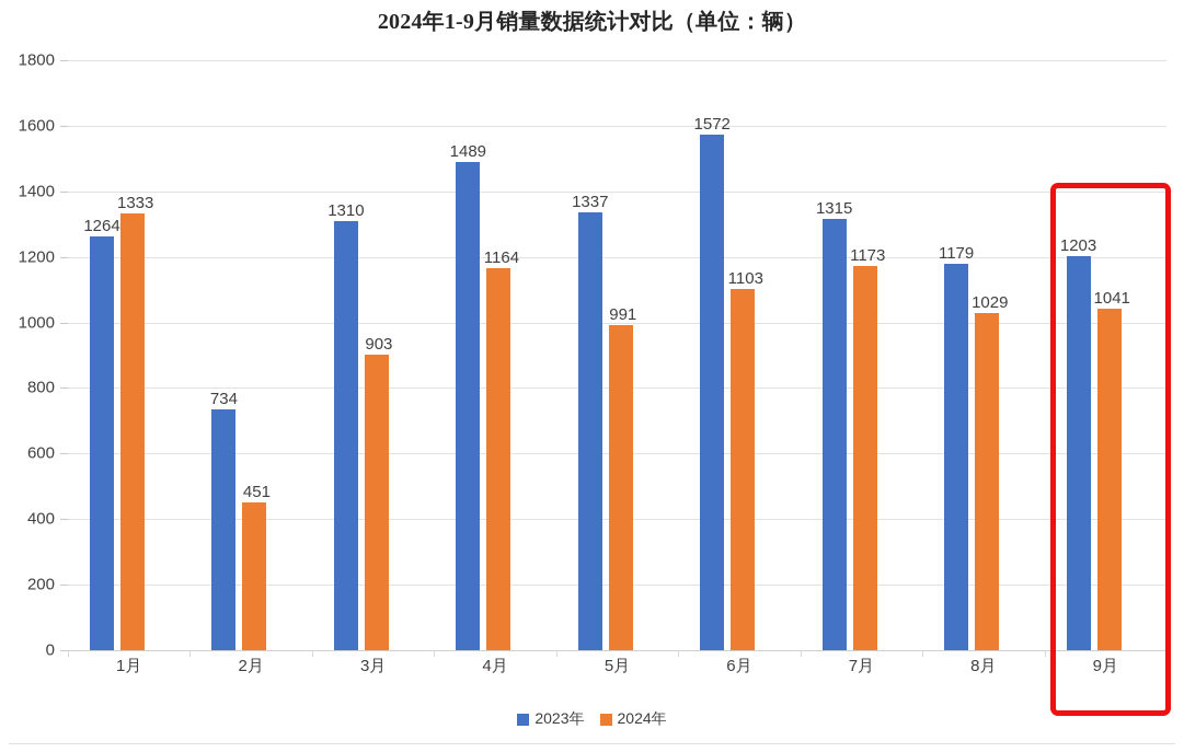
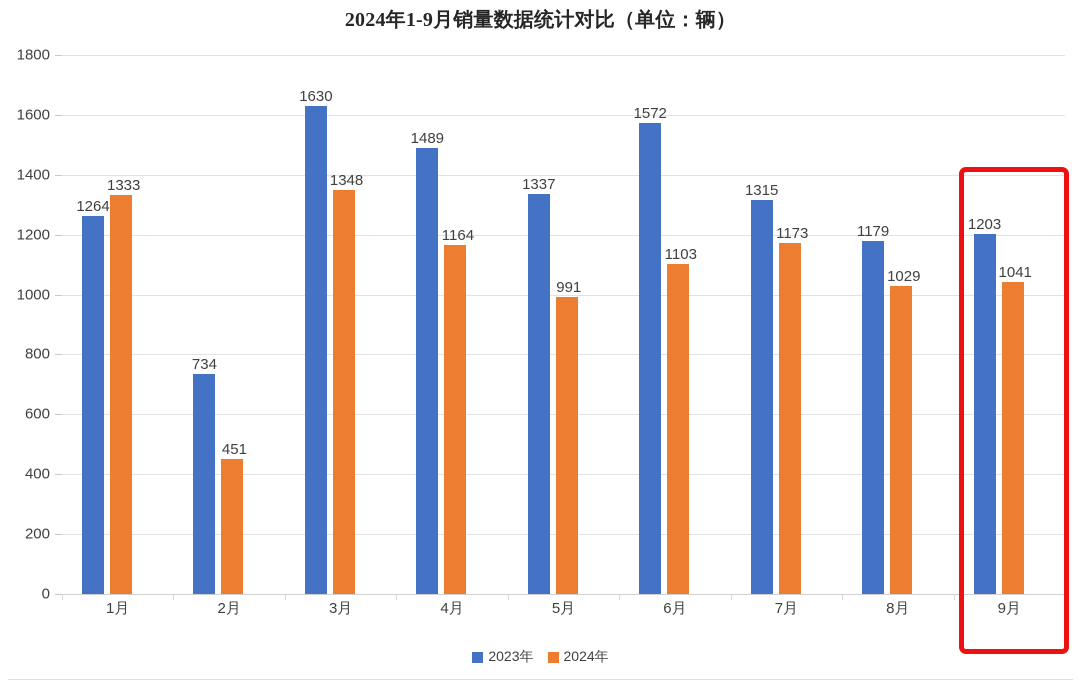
2023年/3月: 1310 -> 1630
2024年/3月: 903 -> 1348
